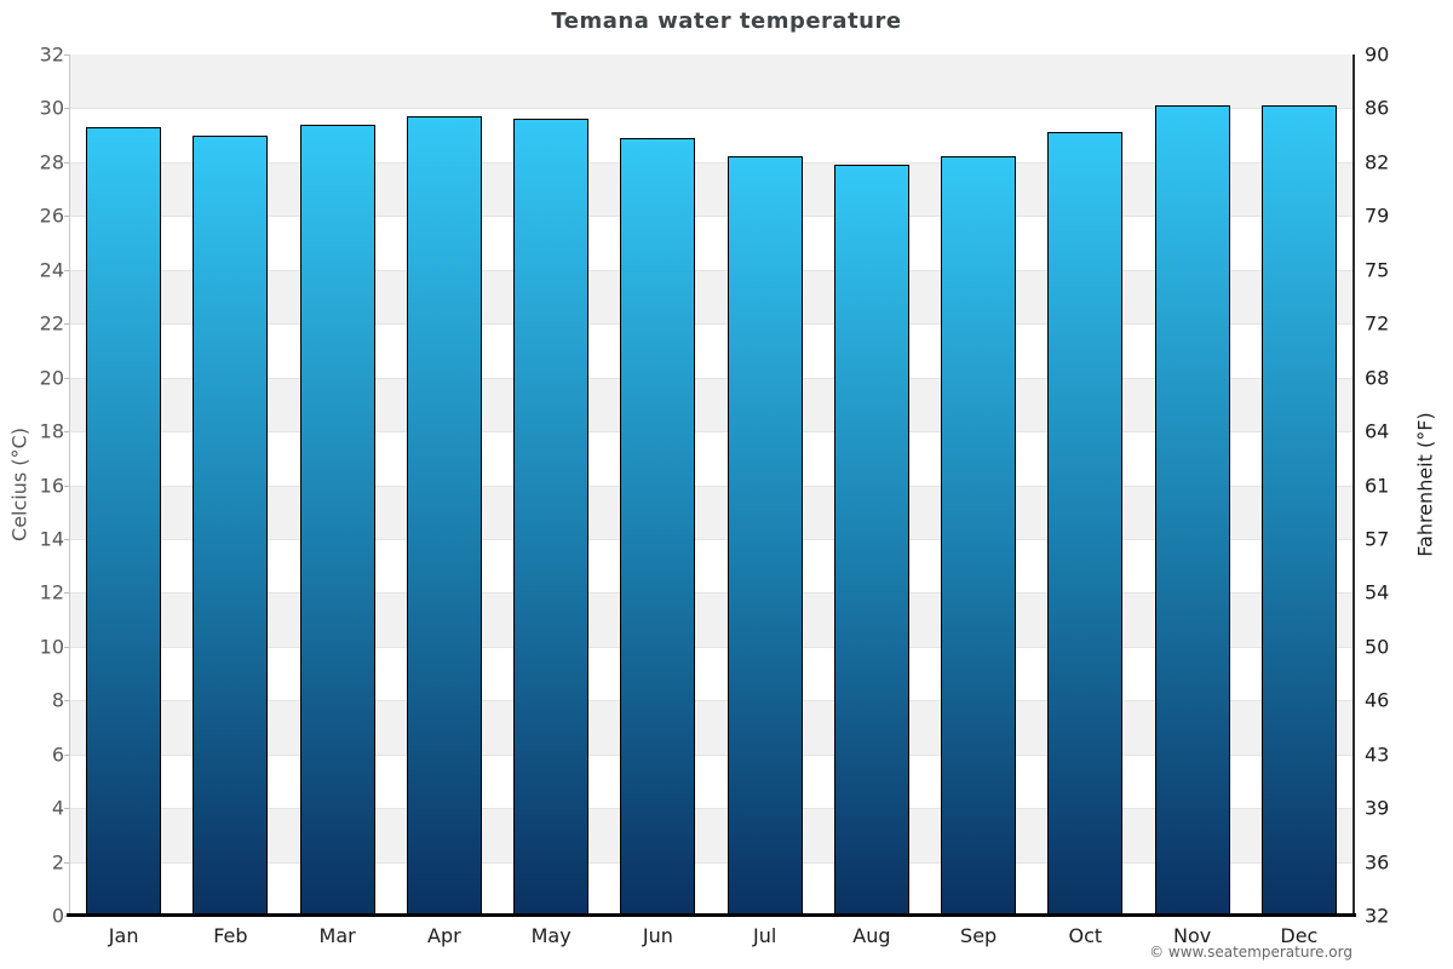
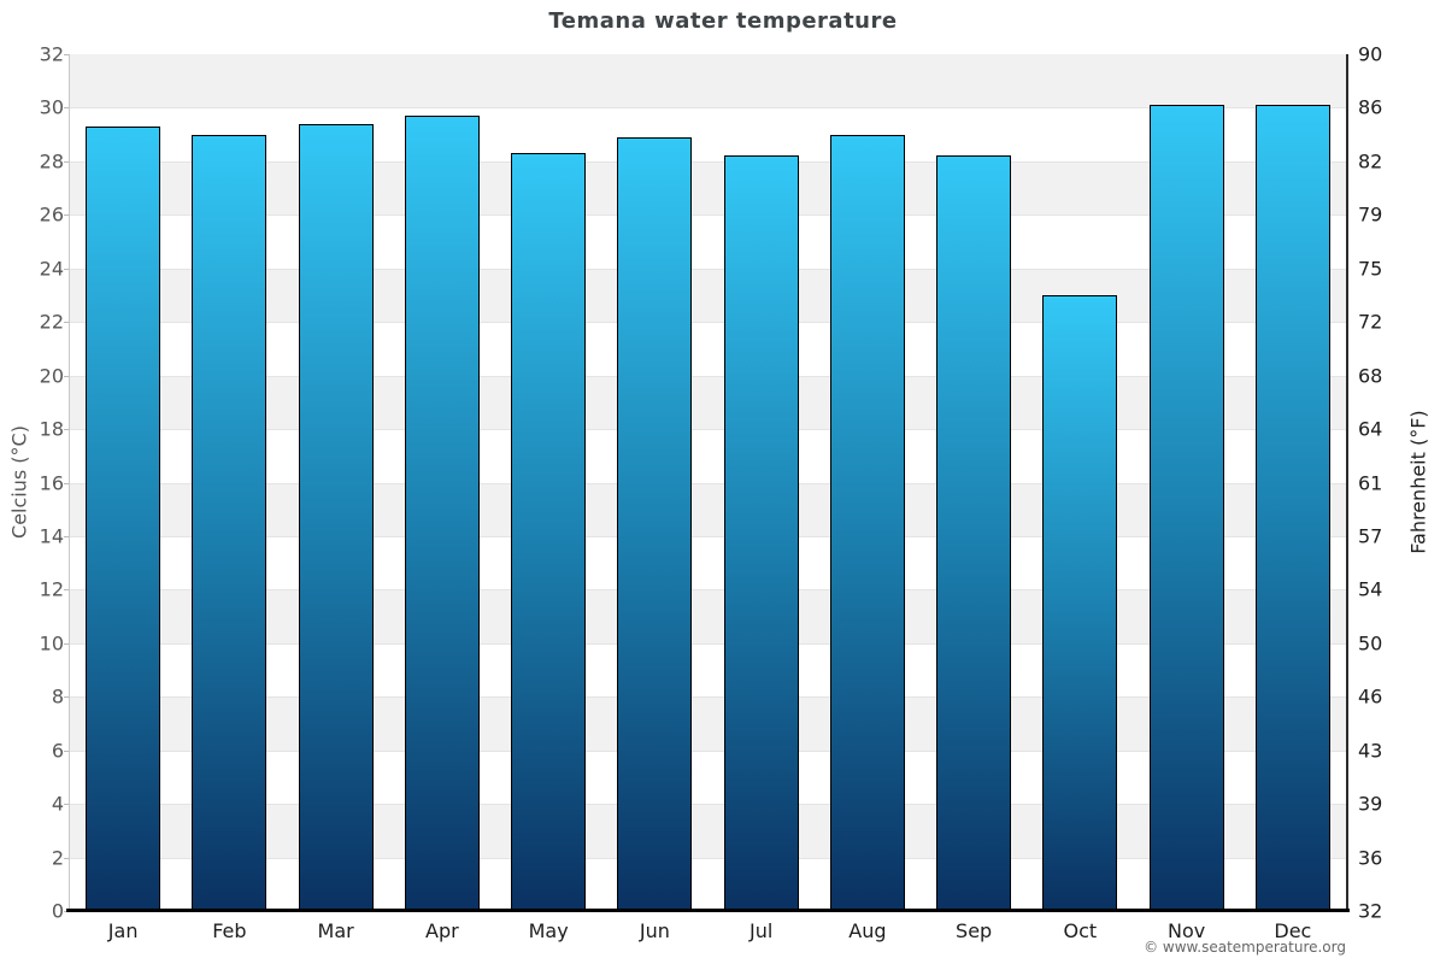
May: 29.6 -> 28.3
Aug: 27.9 -> 29.0
Oct: 29.1 -> 23.0
